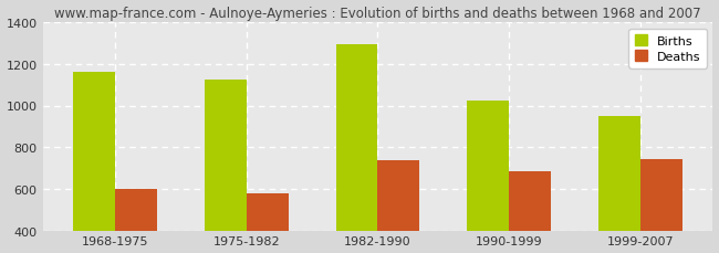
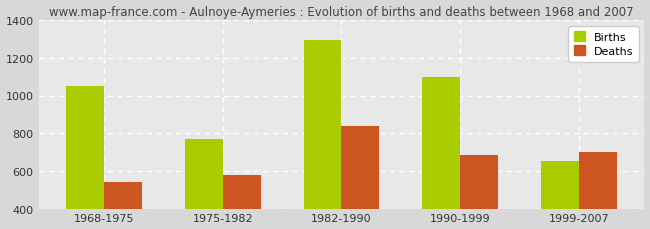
Births/1968-1975: 1160 -> 1050
Deaths/1968-1975: 600 -> 540
Births/1975-1982: 1120 -> 770
Deaths/1982-1990: 740 -> 840
Births/1990-1999: 1020 -> 1100
Births/1999-2007: 950 -> 650
Deaths/1999-2007: 740 -> 700
